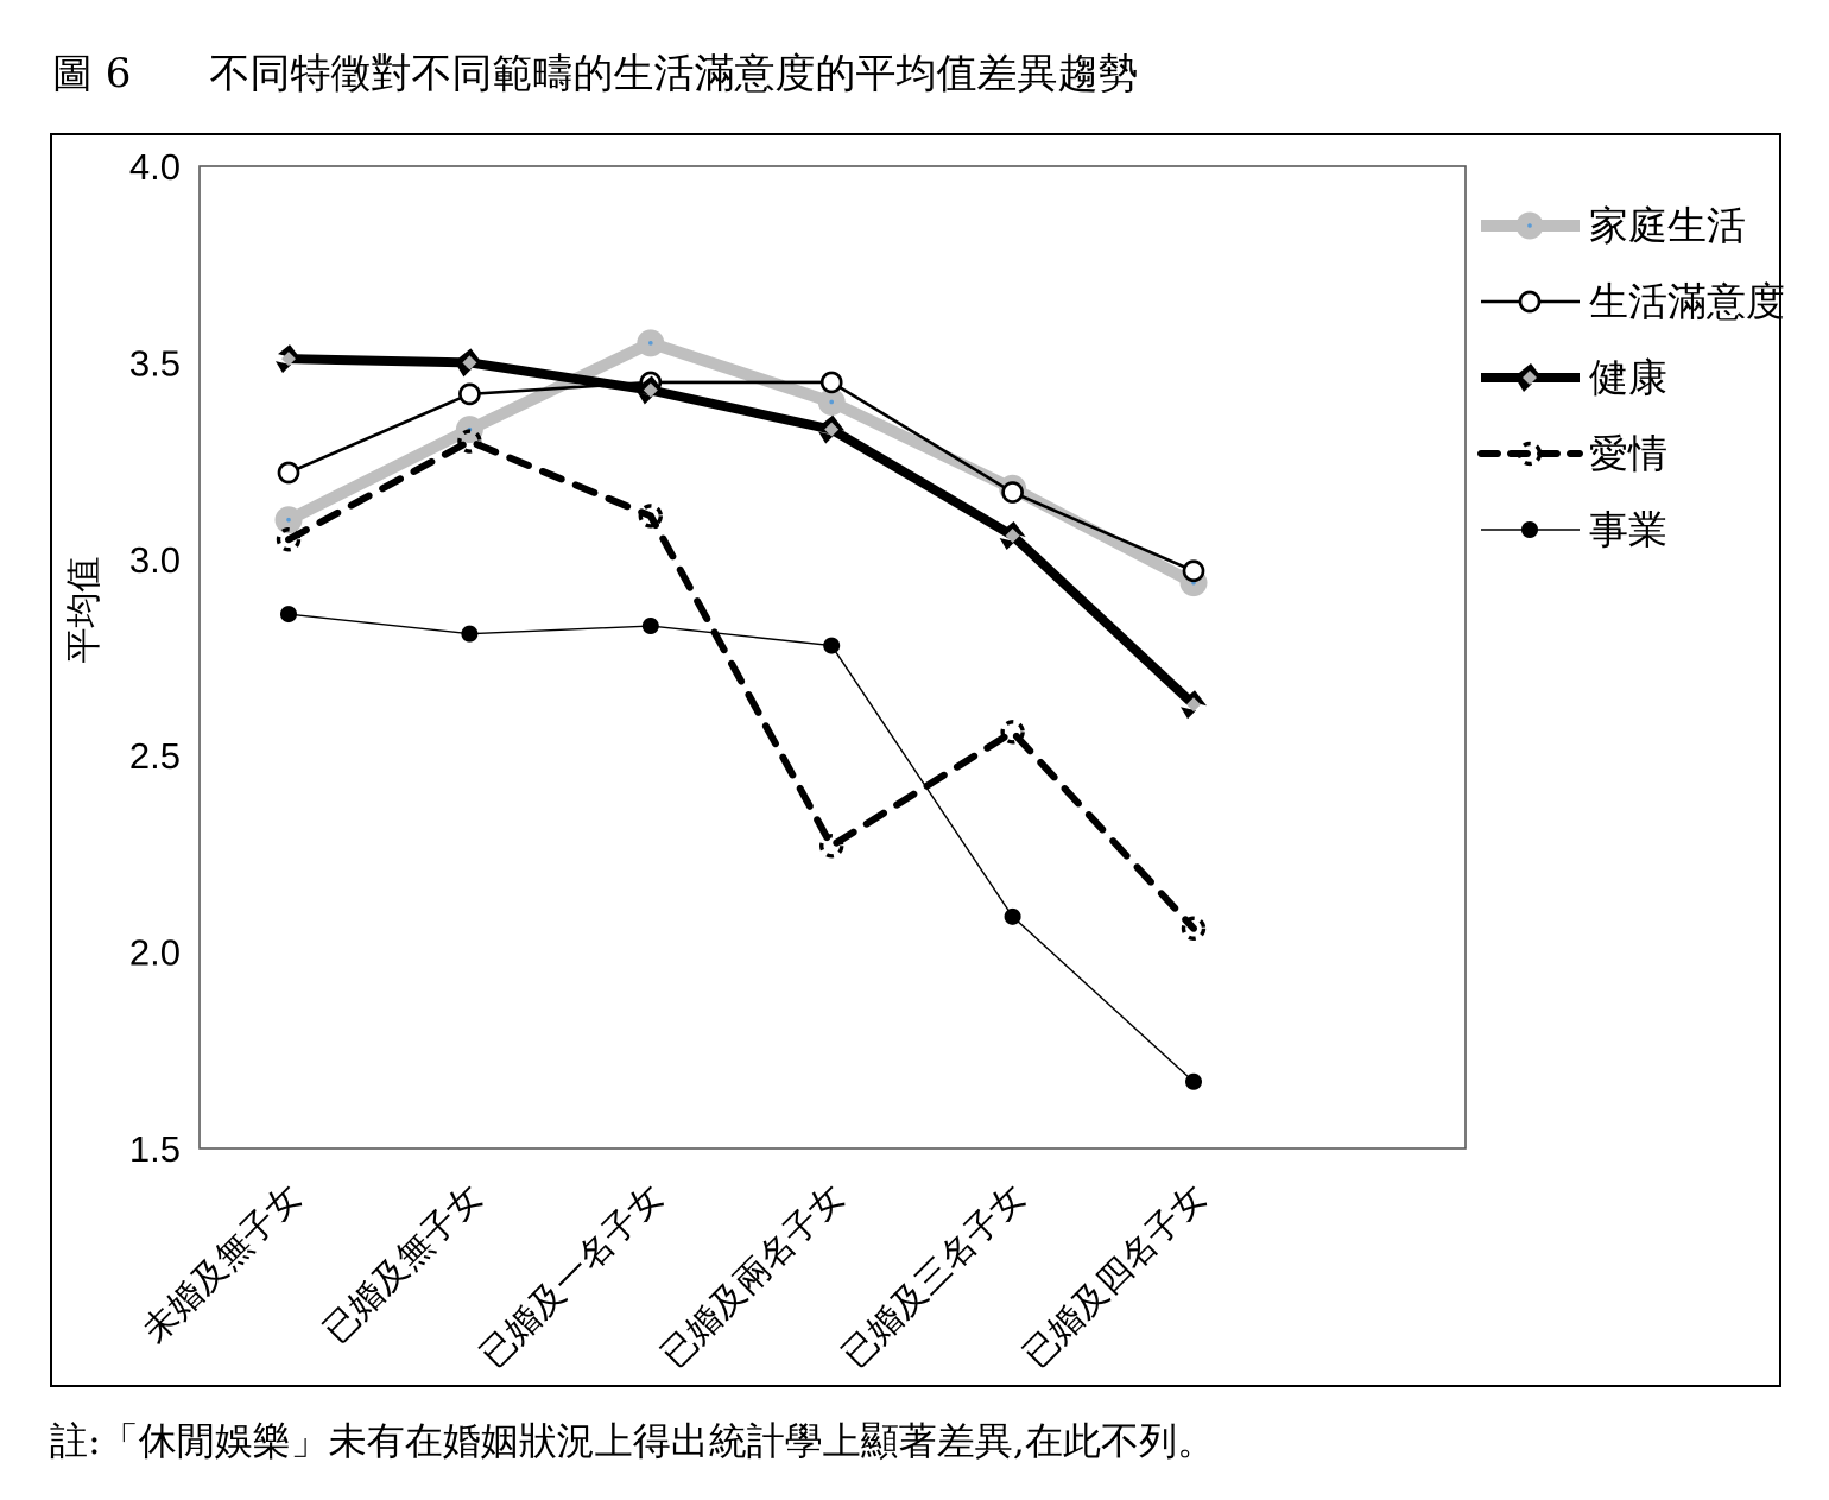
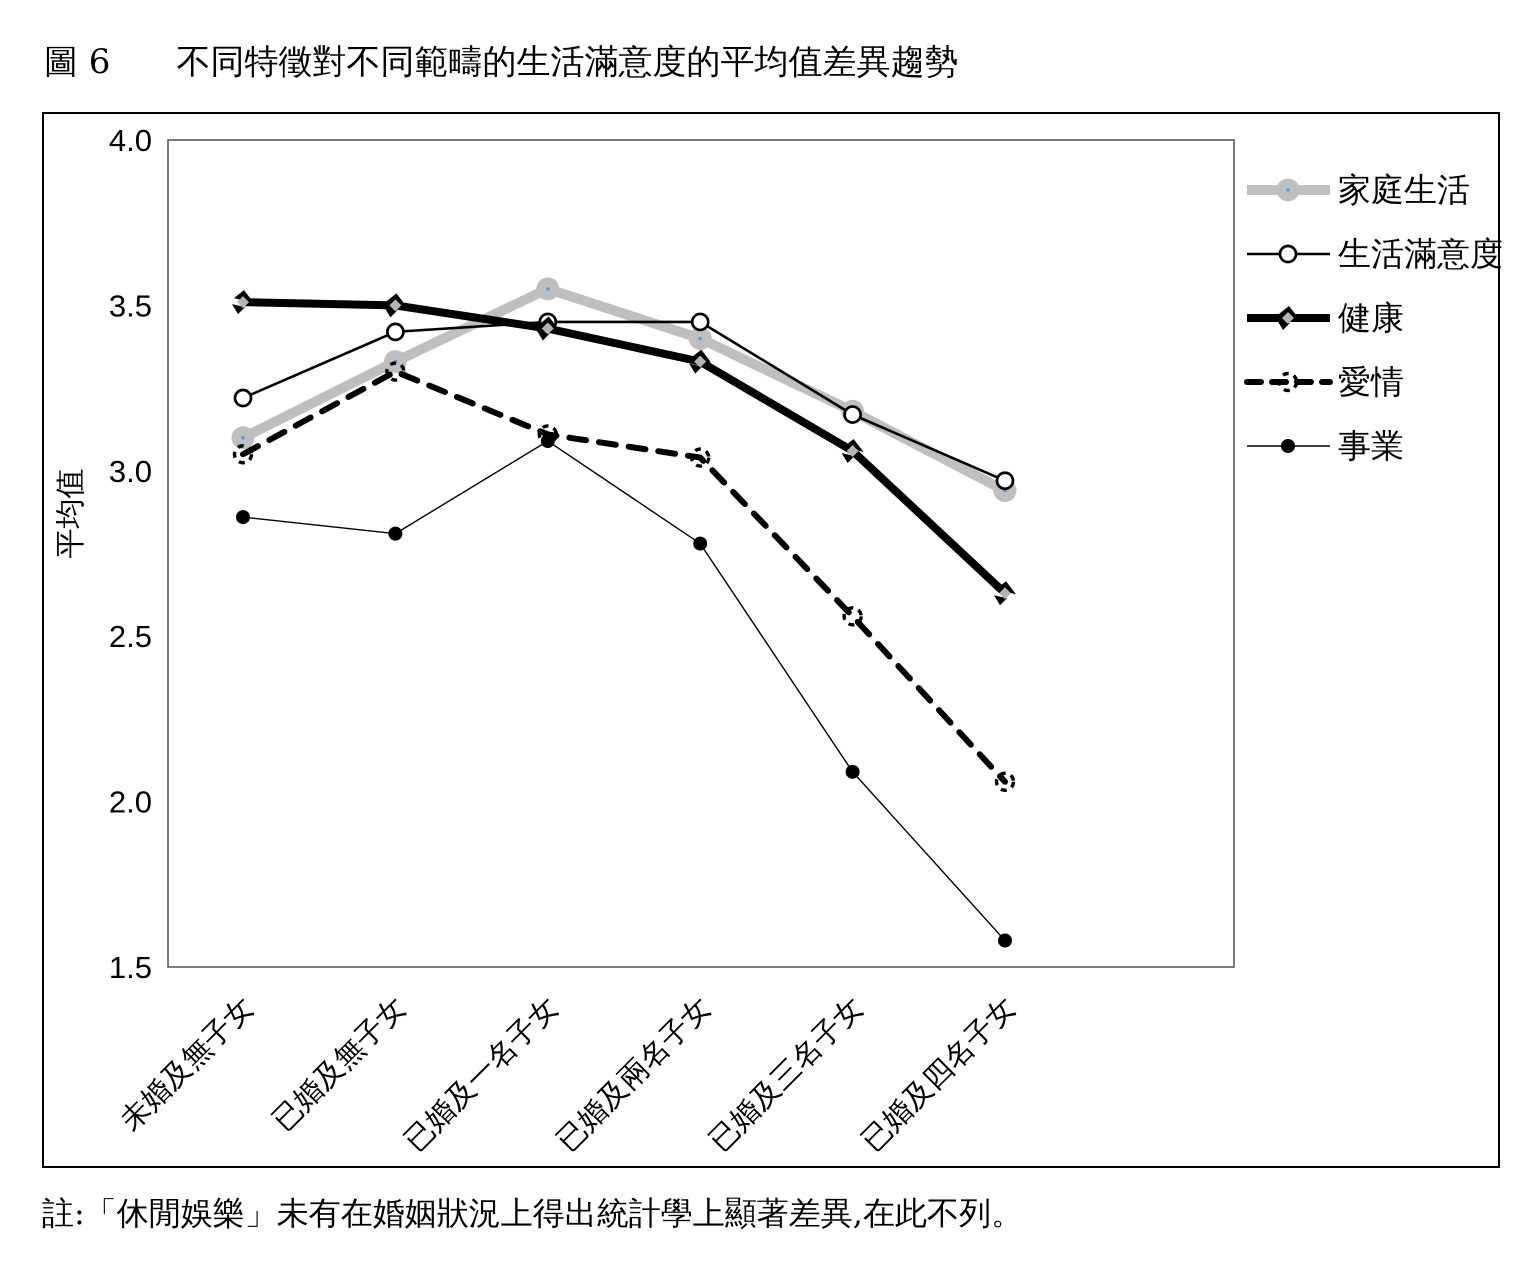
事業/已婚及一名子女: 2.83 -> 3.09
愛情/已婚及兩名子女: 2.27 -> 3.04
事業/已婚及四名子女: 1.67 -> 1.58
